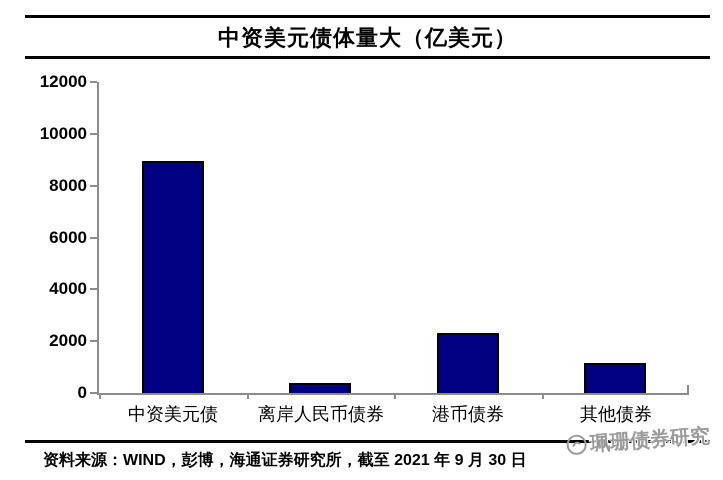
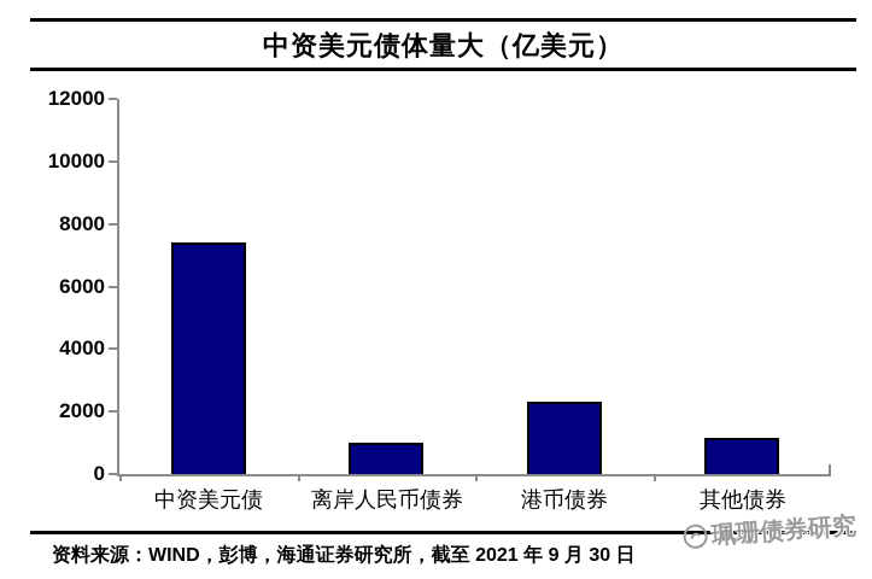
中资美元债: 9000 -> 7400
离岸人民币债券: 400 -> 1000
